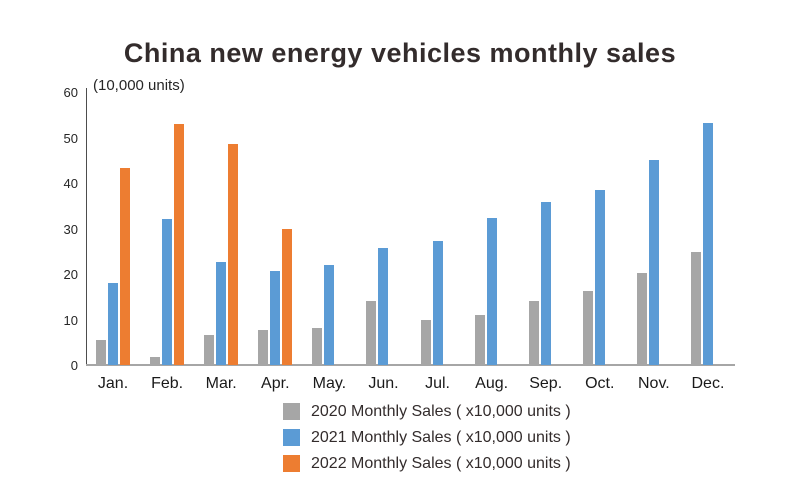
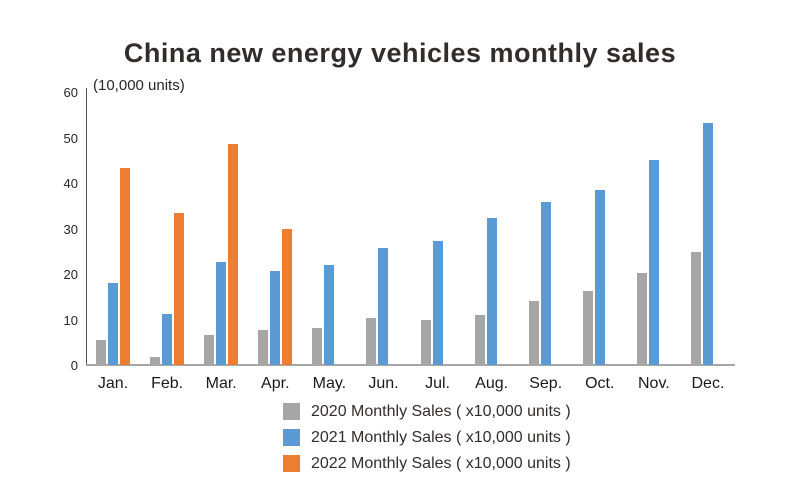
2021 Monthly Sales ( x10,000 units )/Feb.: 32 -> 11
2022 Monthly Sales ( x10,000 units )/Feb.: 53 -> 34
2020 Monthly Sales ( x10,000 units )/Jun.: 14 -> 10
